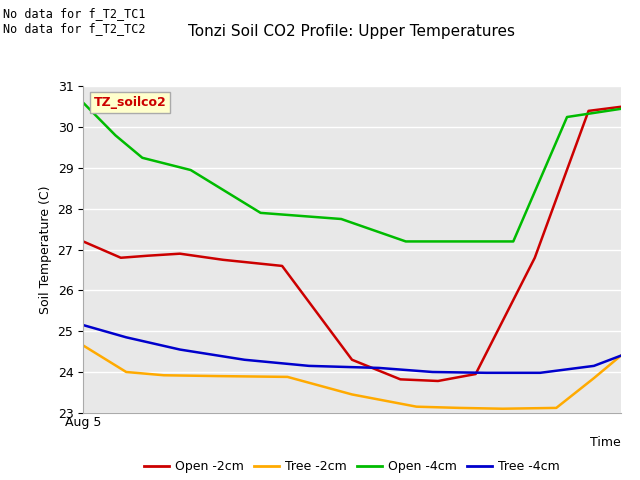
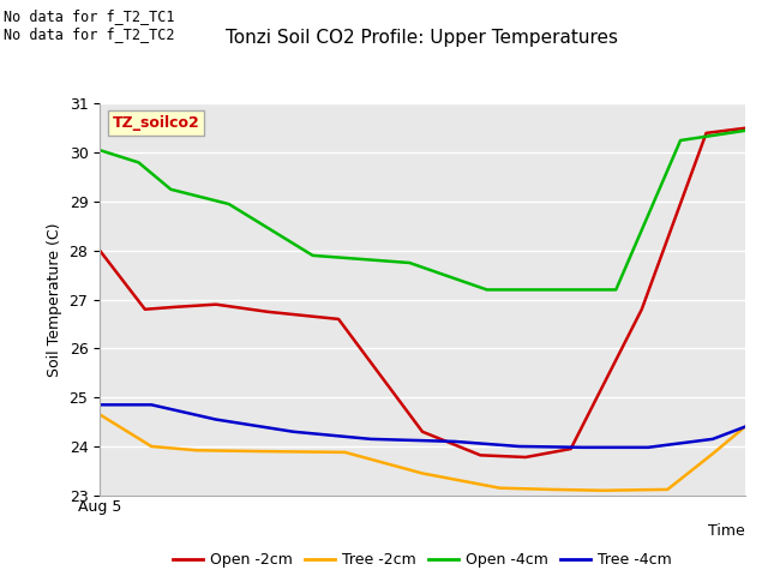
Open -2cm/Aug 5: 27.20 -> 28.00
Open -4cm/Aug 5: 30.60 -> 30.05
Tree -4cm/Aug 5: 25.15 -> 24.85
